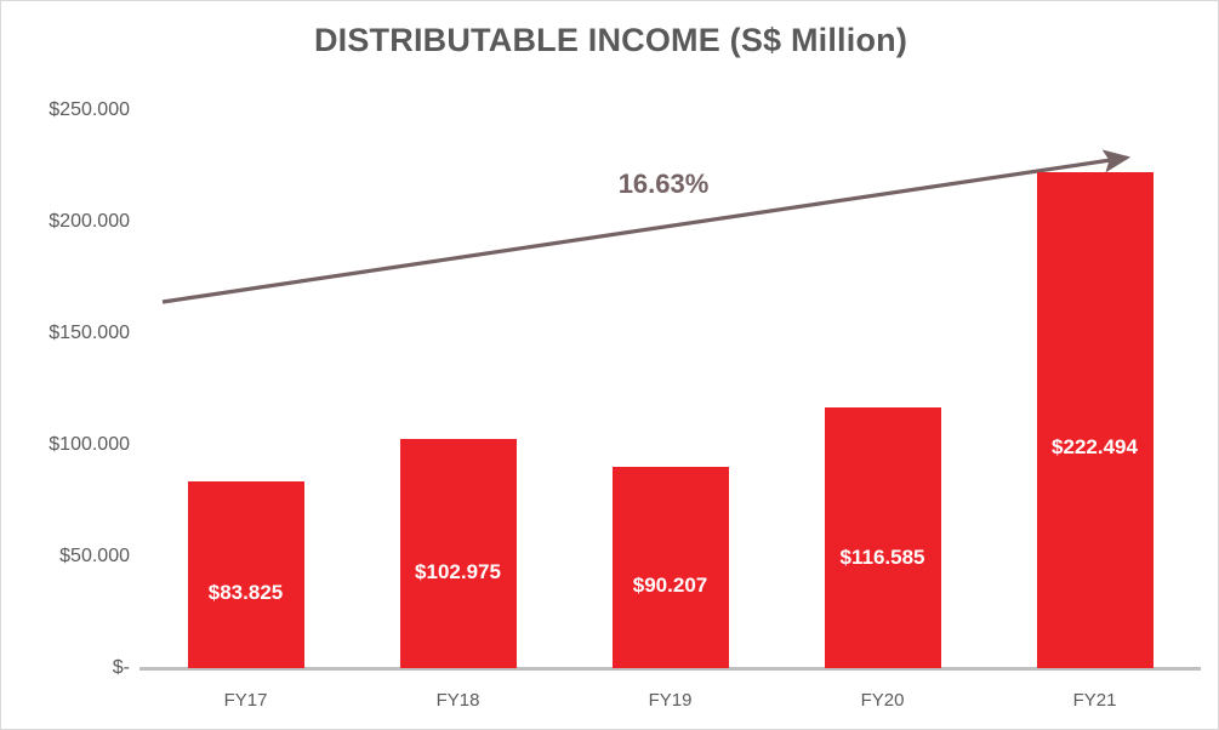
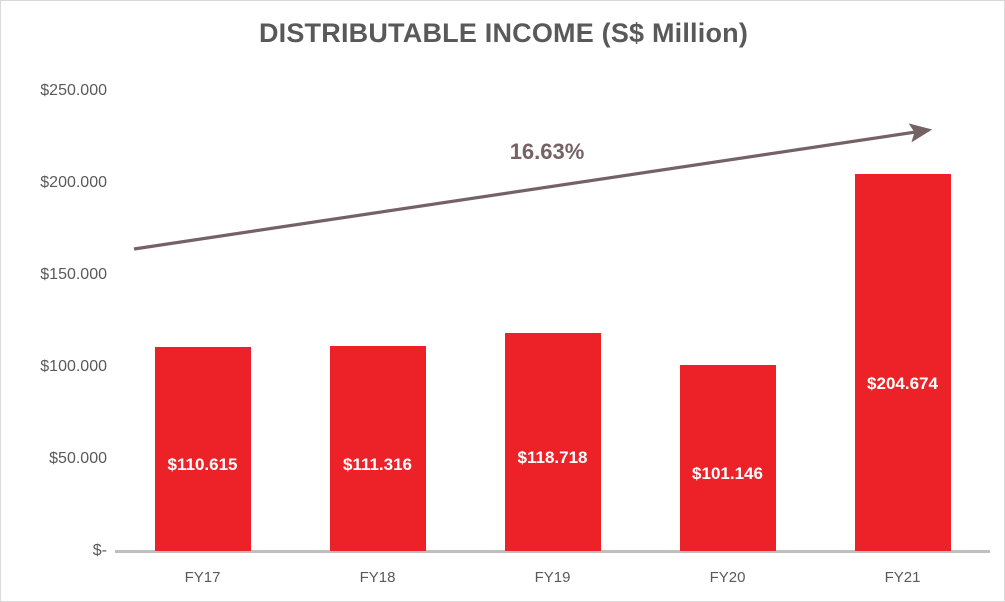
FY17: $83.825 -> $110.615
FY18: $102.975 -> $111.316
FY19: $90.207 -> $118.718
FY20: $116.585 -> $101.146
FY21: $222.494 -> $204.674
